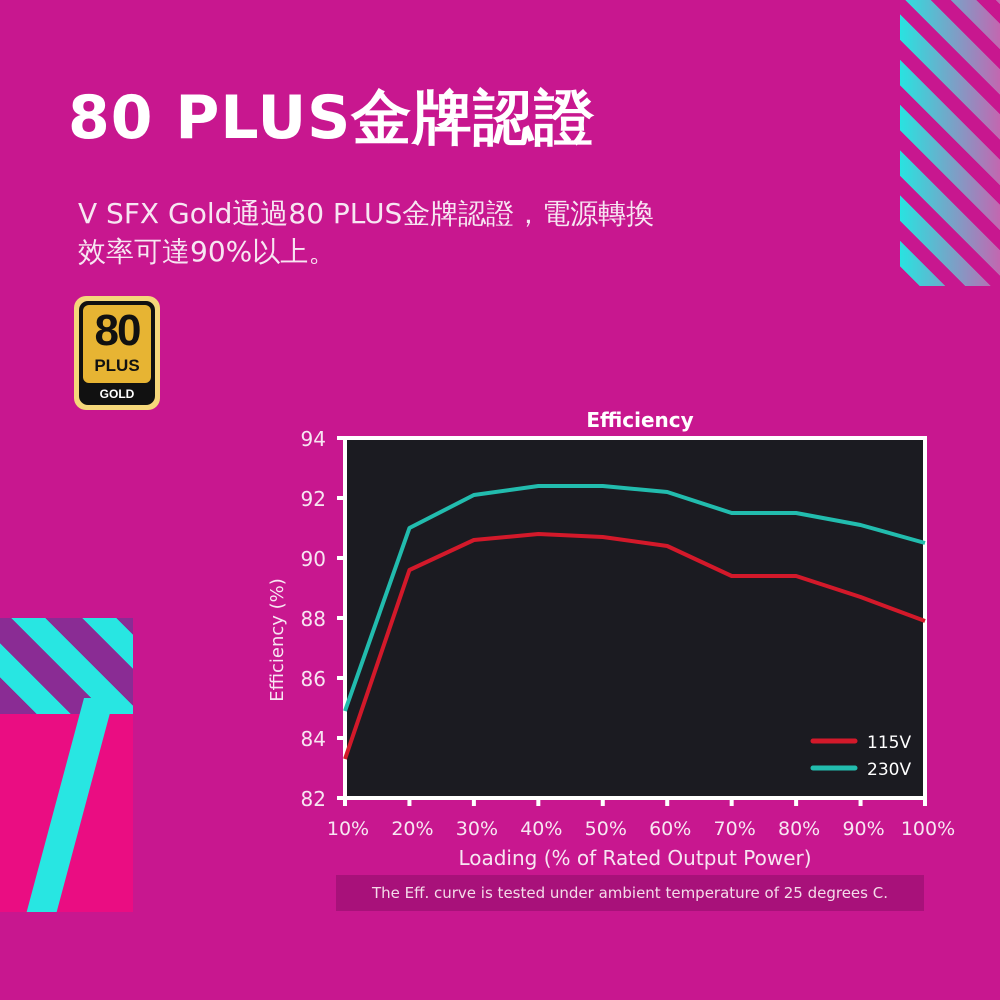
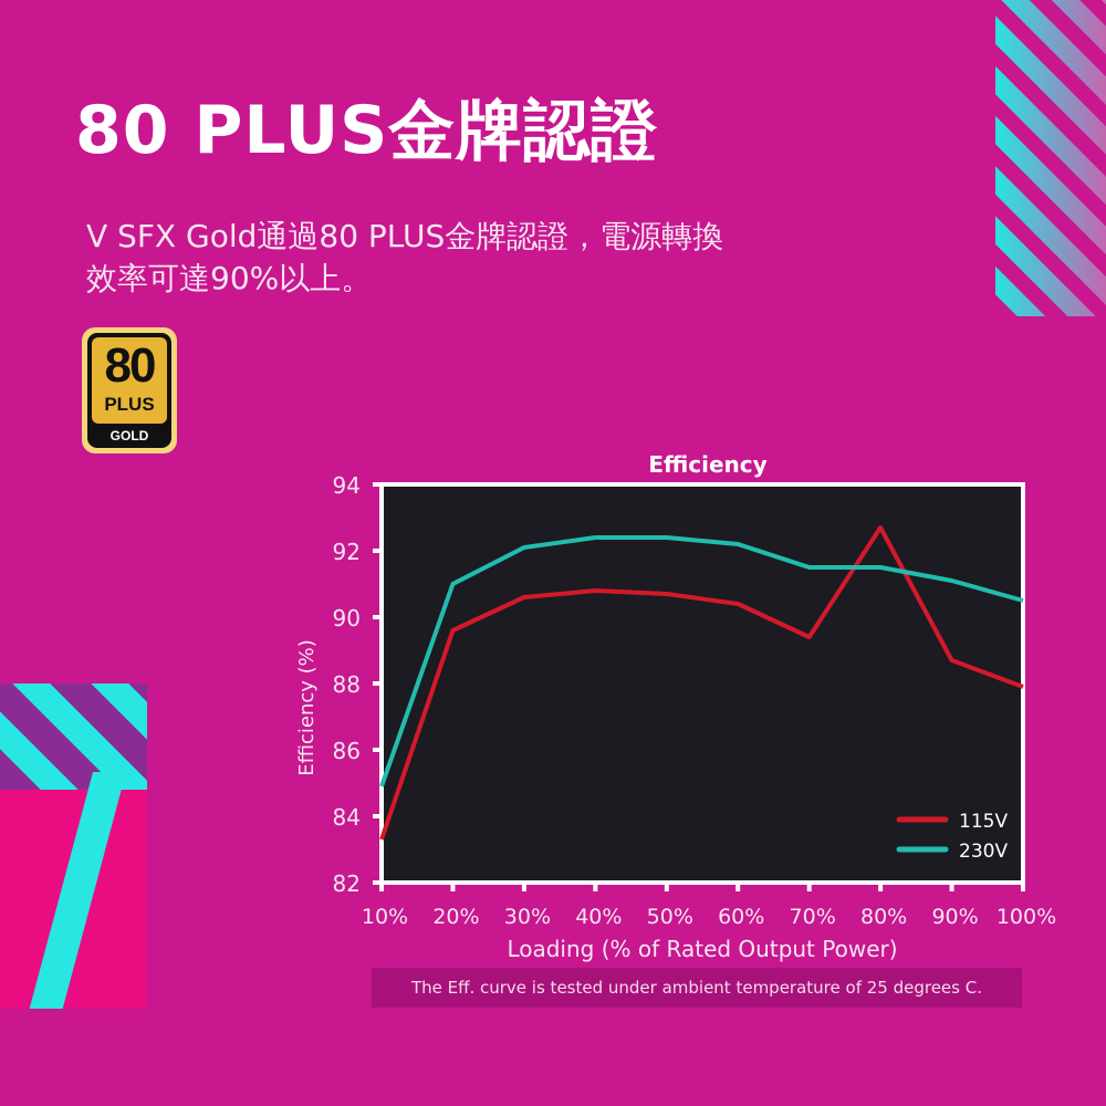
115V/80%: 89.4 -> 92.7
